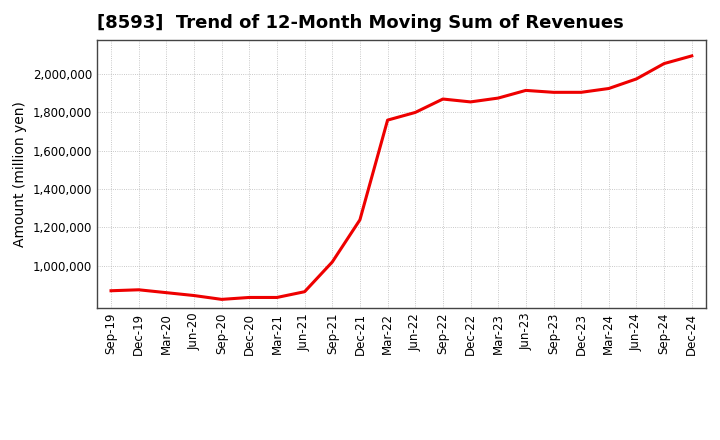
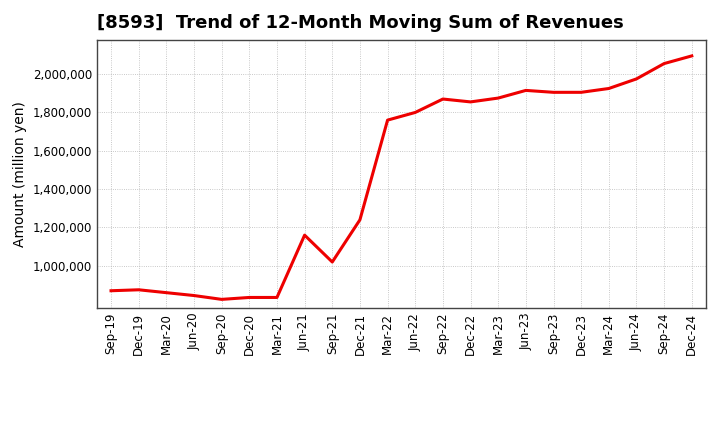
Jun-21: 860,000 -> 1,160,000
